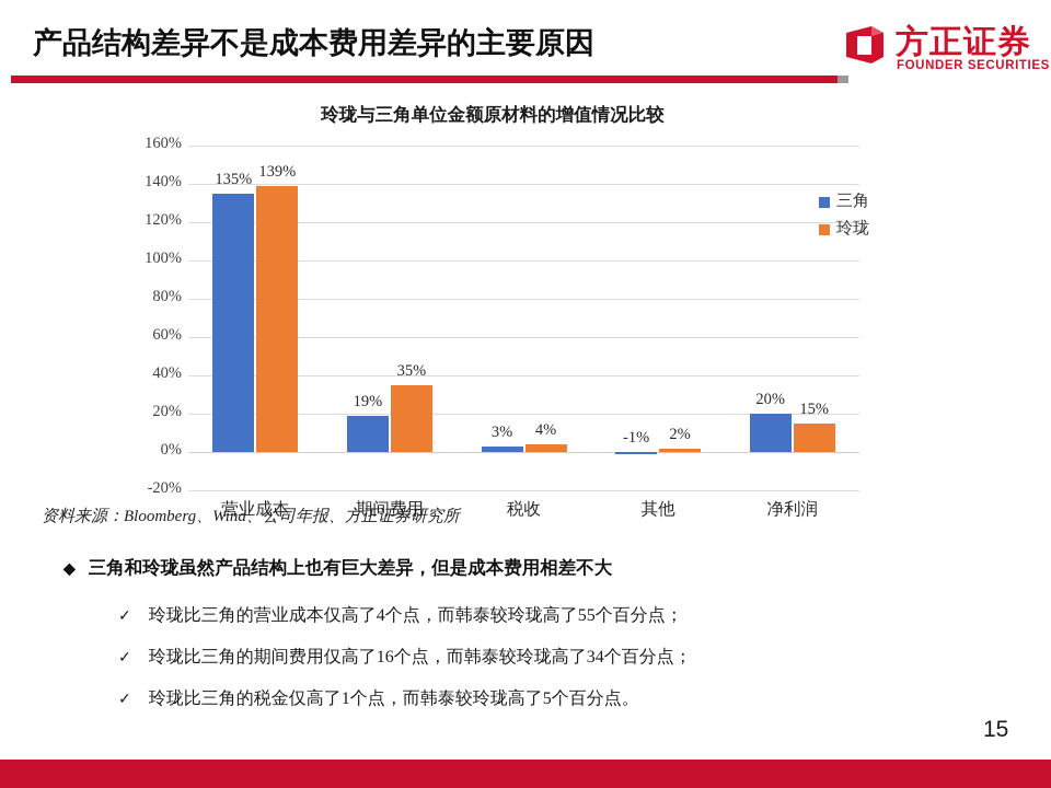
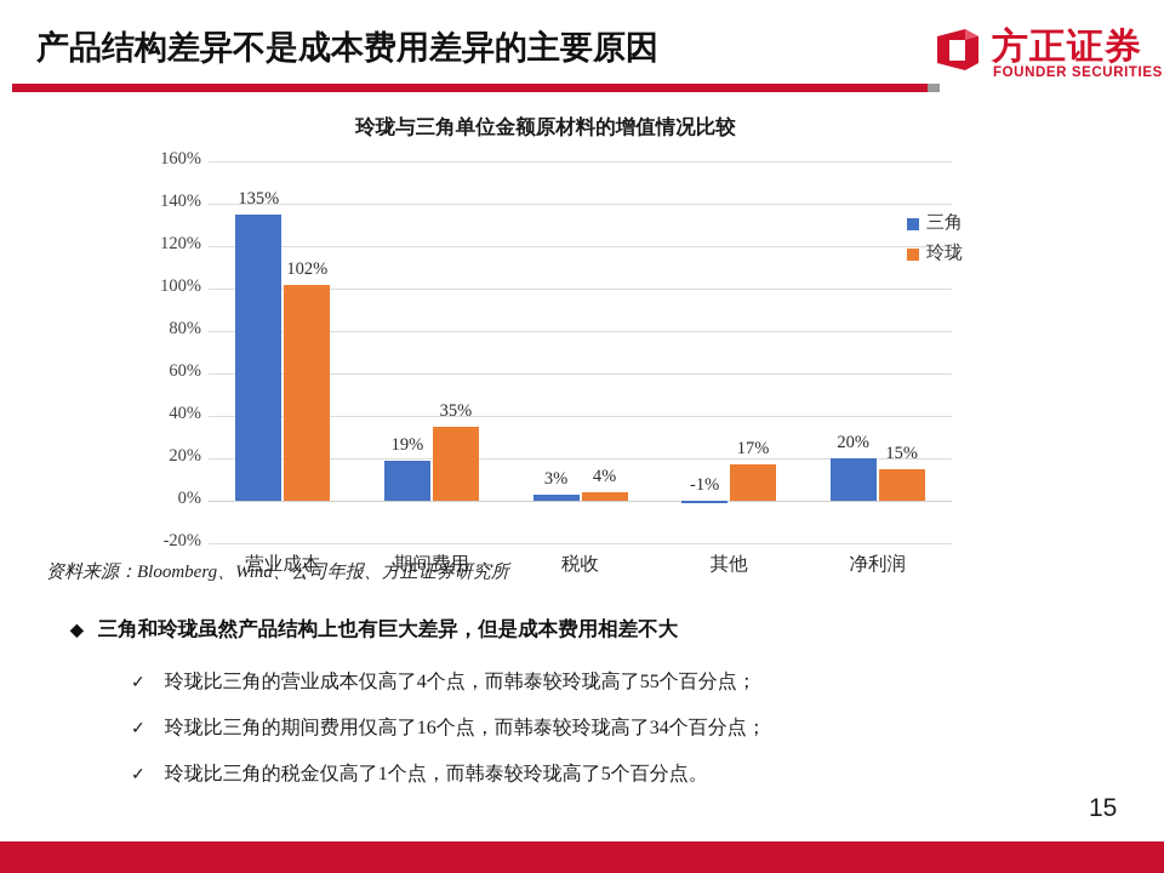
玲珑/营业成本: 139% -> 102%
玲珑/其他: 2% -> 17%
